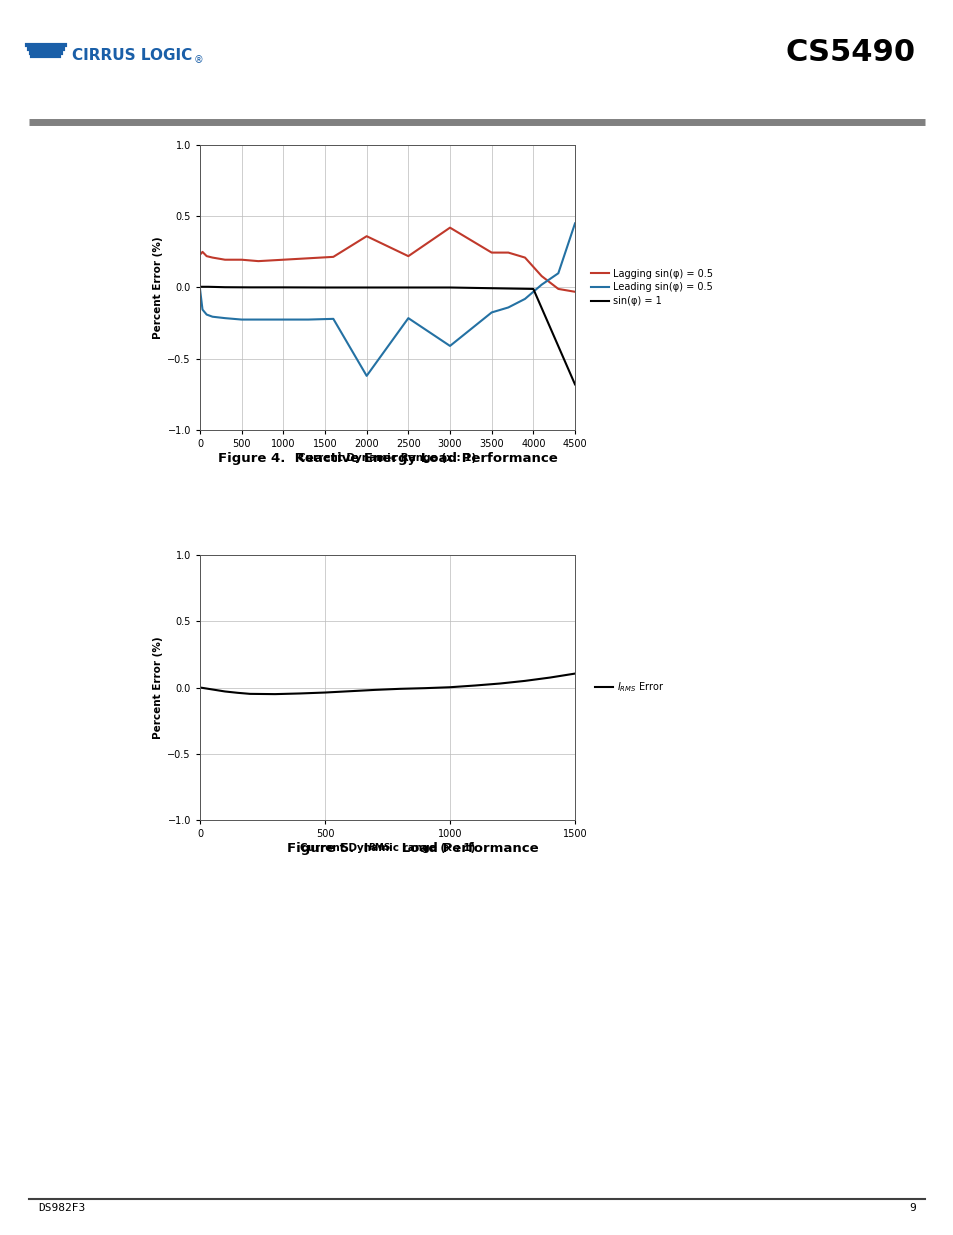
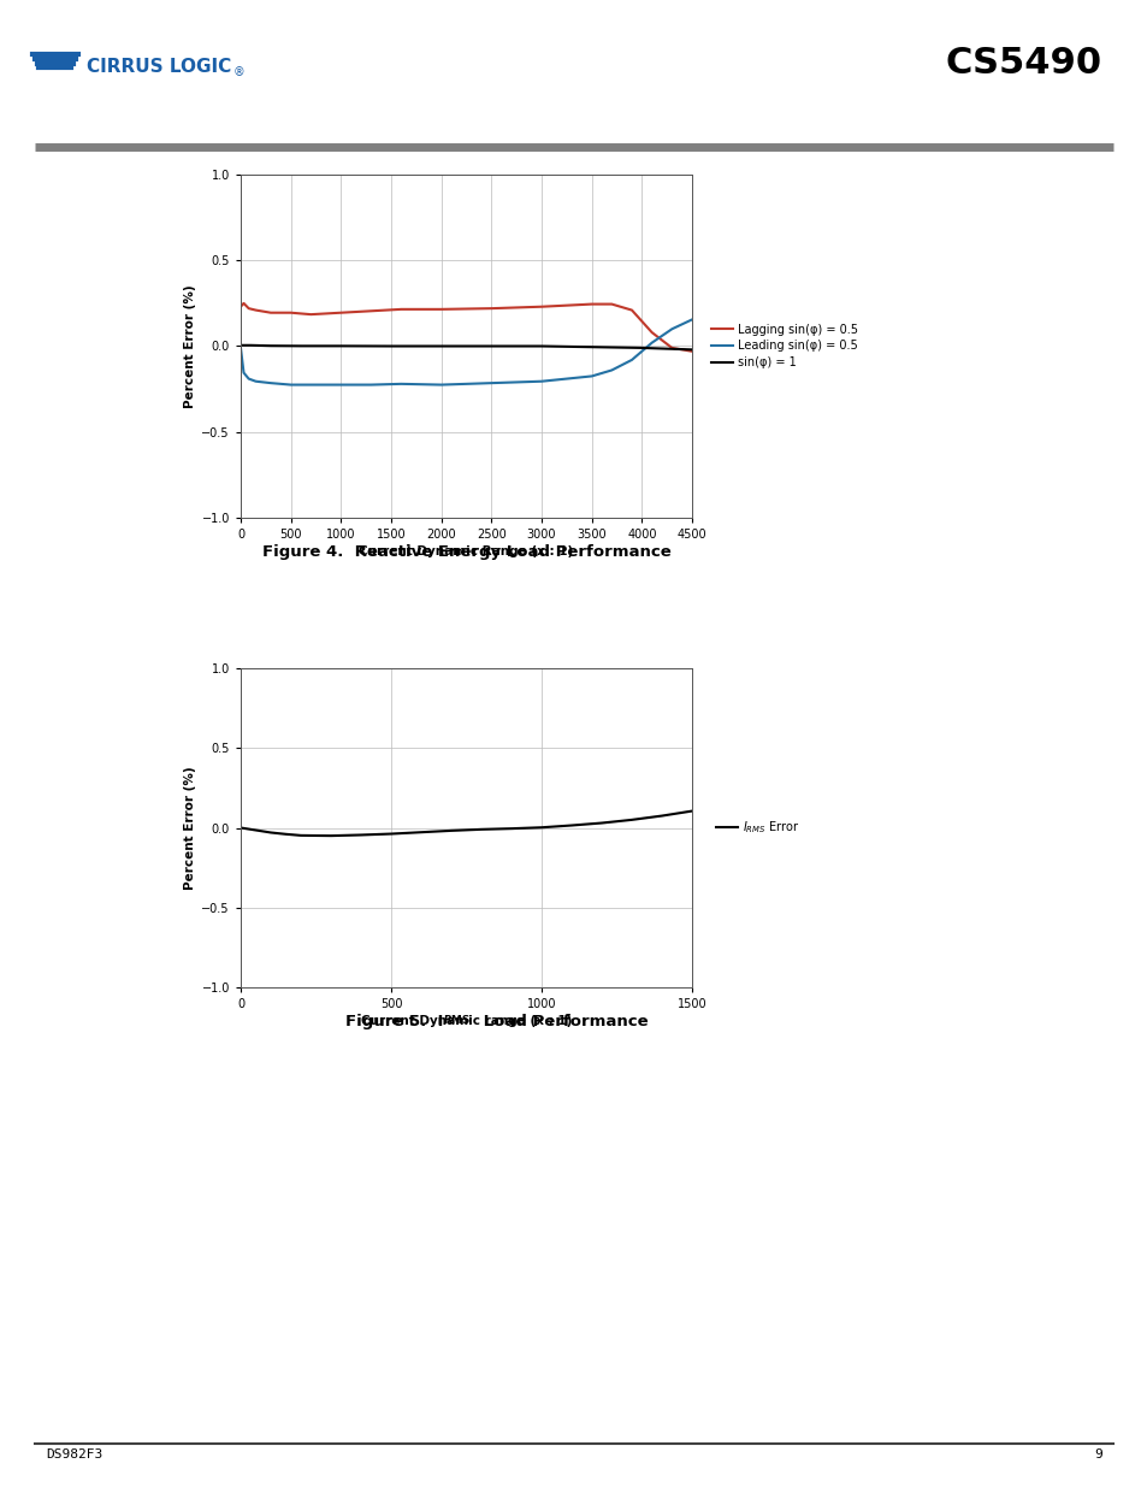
Lagging sin(φ) = 0.5/2000: 0.36 -> 0.21
Leading sin(φ) = 0.5/2000: -0.62 -> -0.23
Lagging sin(φ) = 0.5/3000: 0.42 -> 0.23
Leading sin(φ) = 0.5/3000: -0.41 -> -0.20
Leading sin(φ) = 0.5/4500: 0.45 -> 0.15
sin(φ) = 1/4500: -0.68 -> -0.02
